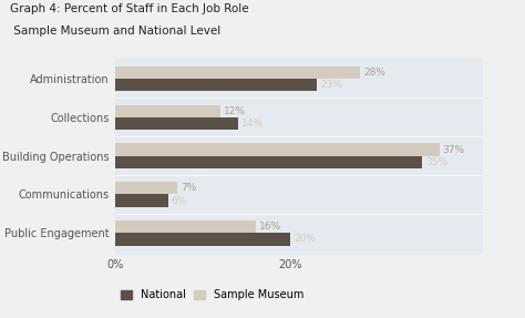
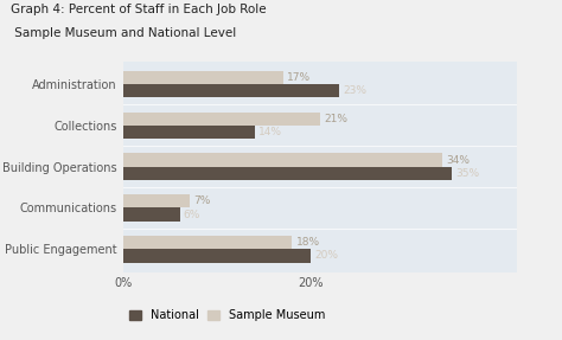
Sample Museum/Administration: 28% -> 17%
Sample Museum/Collections: 12% -> 21%
Sample Museum/Building Operations: 37% -> 34%
Sample Museum/Public Engagement: 16% -> 18%
